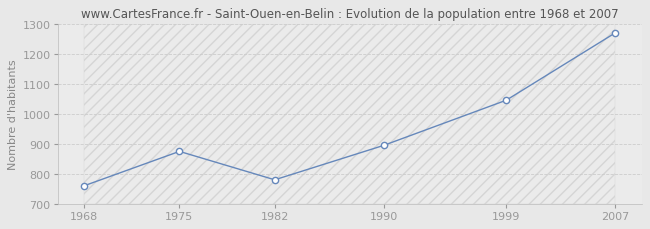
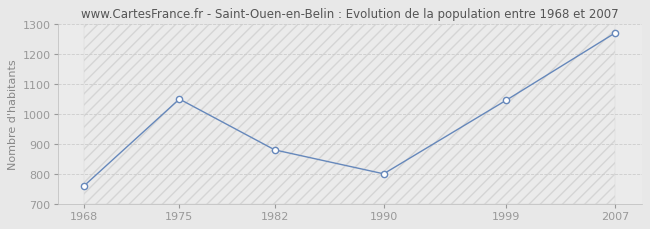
1975: 875 -> 1050
1982: 780 -> 880
1990: 895 -> 800
